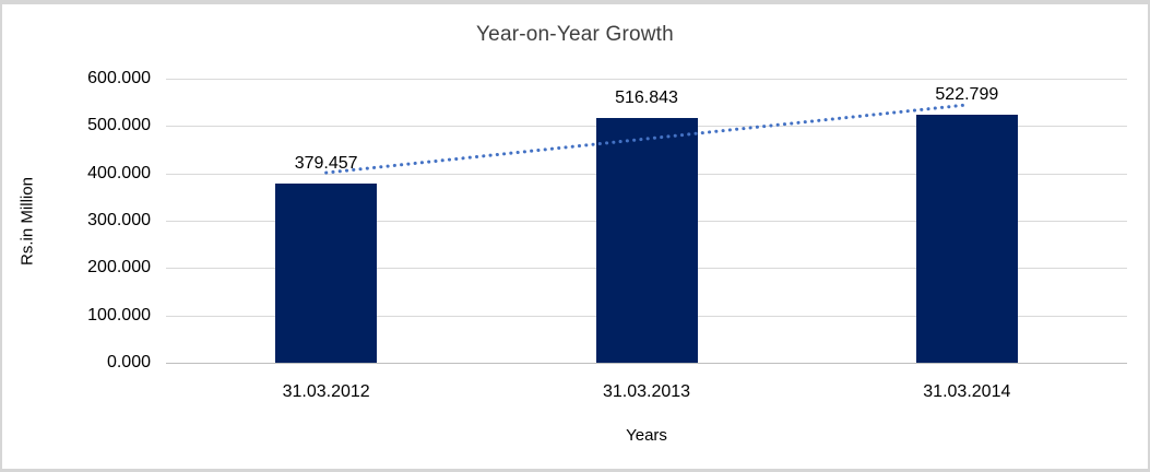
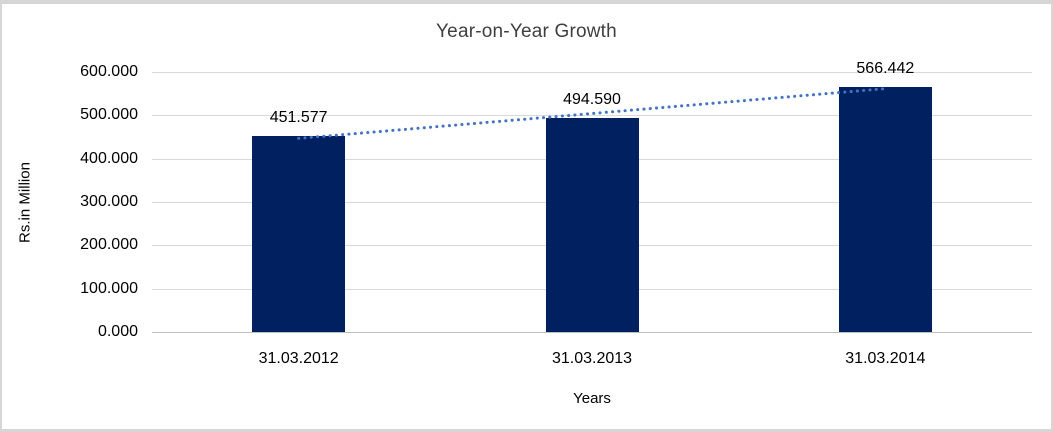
31.03.2012: 379.457 -> 451.577
31.03.2013: 516.843 -> 494.590
31.03.2014: 522.799 -> 566.442
